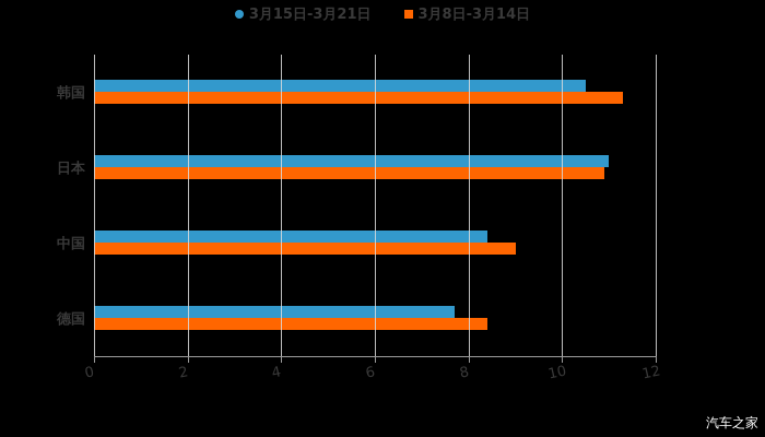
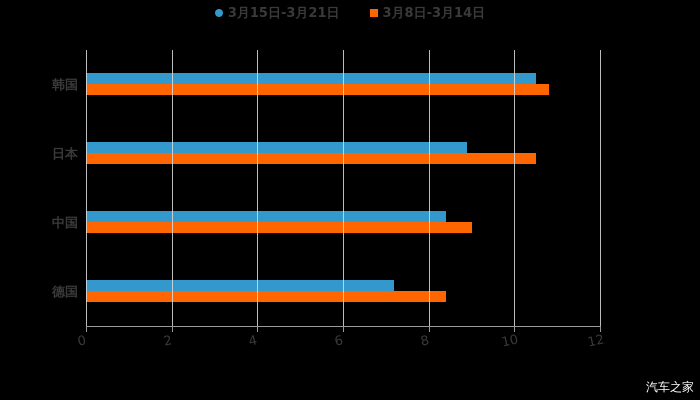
3月8日-3月14日/韩国: 11.3 -> 10.8
3月15日-3月21日/日本: 11.0 -> 8.9
3月8日-3月14日/日本: 10.9 -> 10.5
3月15日-3月21日/德国: 7.7 -> 7.2
